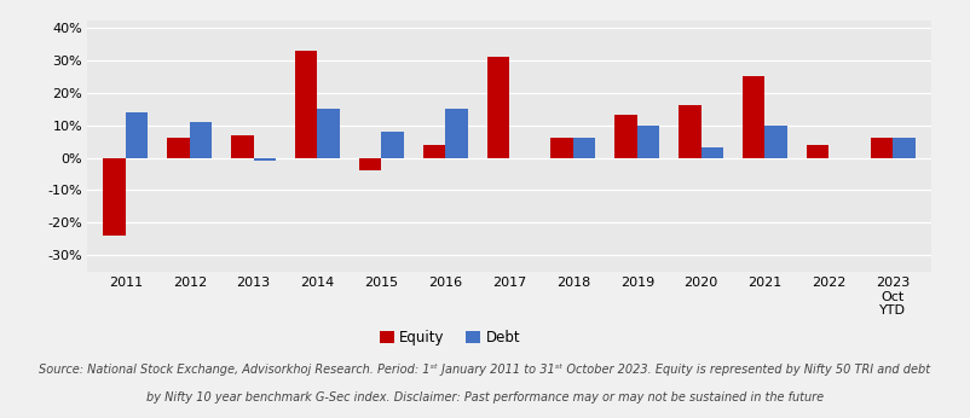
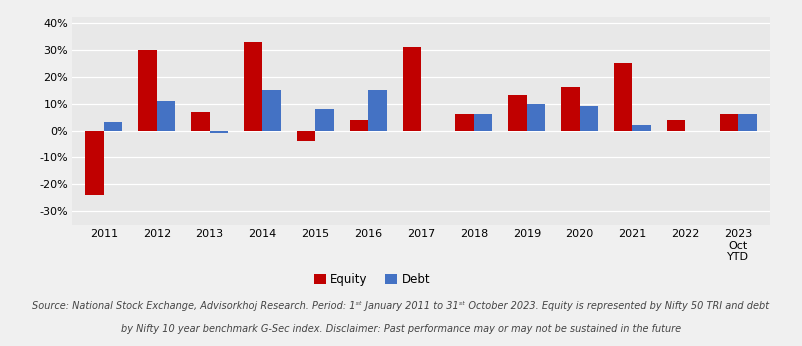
Debt/2011: 14% -> 3%
Equity/2012: 6% -> 30%
Debt/2020: 3% -> 9%
Debt/2021: 10% -> 2%
